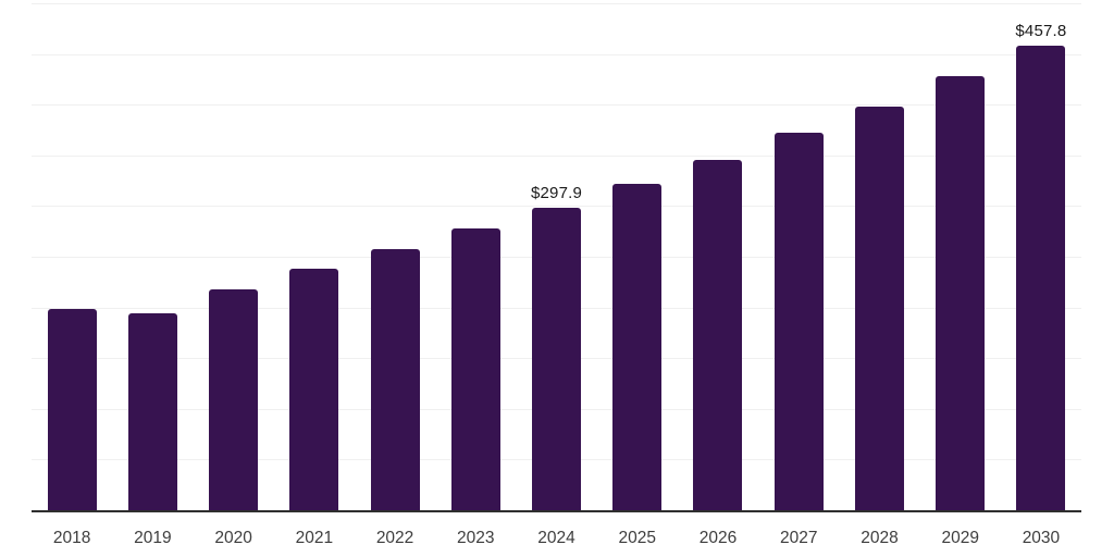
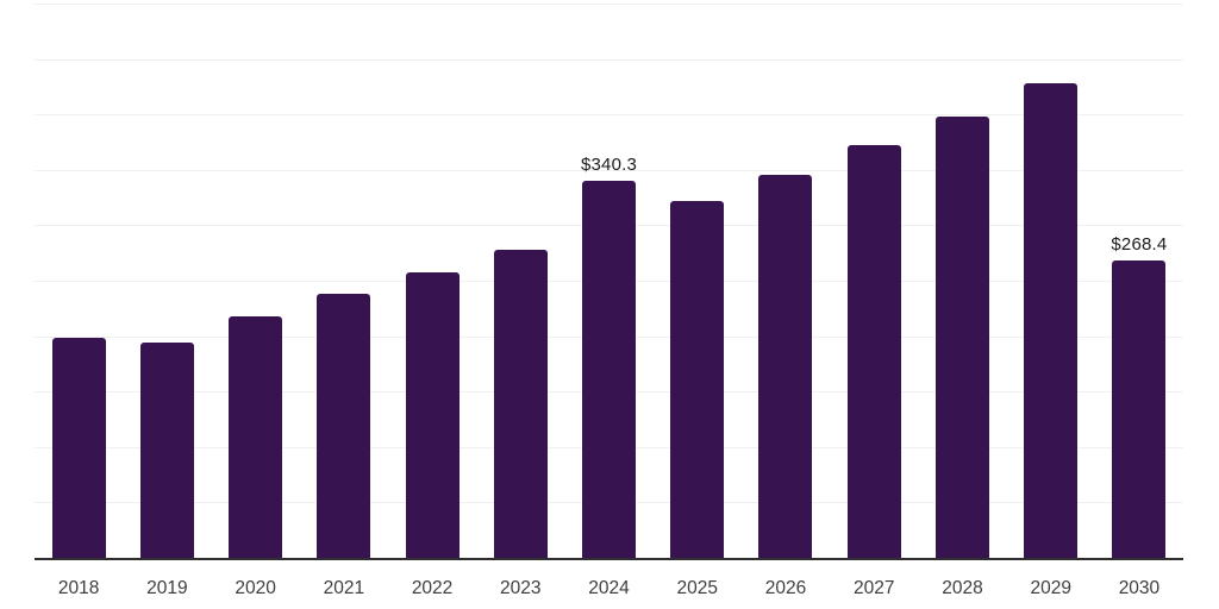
2024: $297.9 -> $340.3
2030: $457.8 -> $268.4
